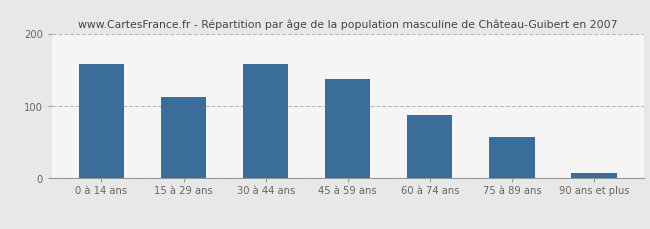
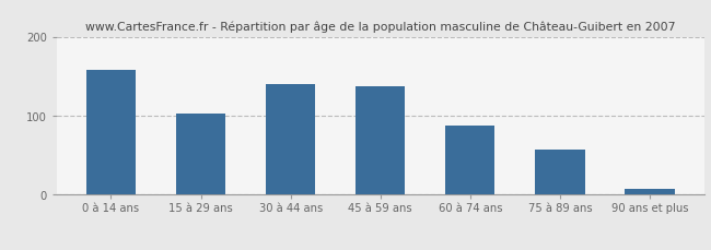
15 à 29 ans: 112 -> 103
30 à 44 ans: 158 -> 140
